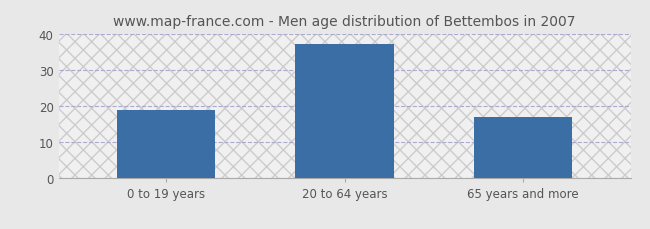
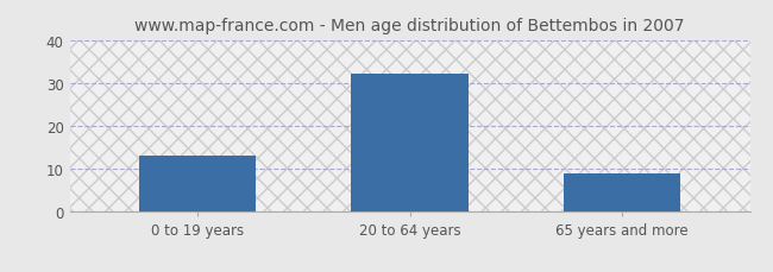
0 to 19 years: 19 -> 13
20 to 64 years: 37 -> 32
65 years and more: 17 -> 9
